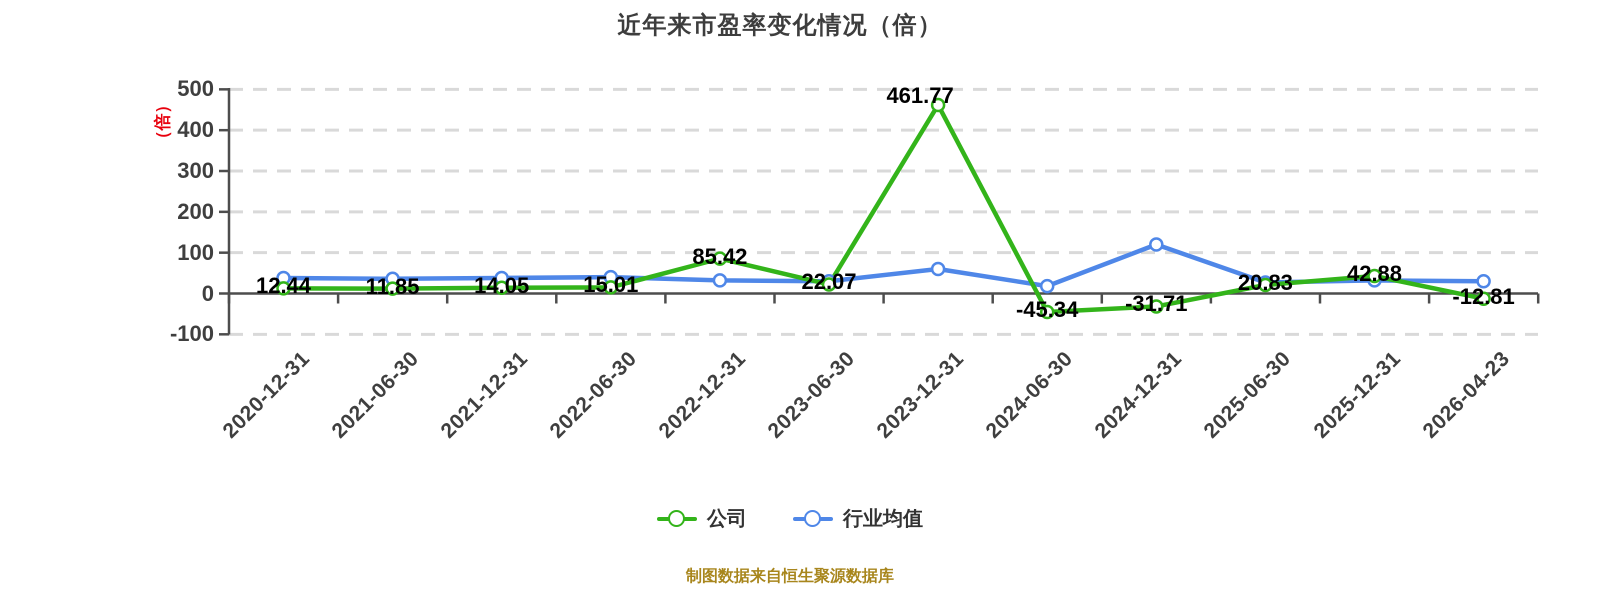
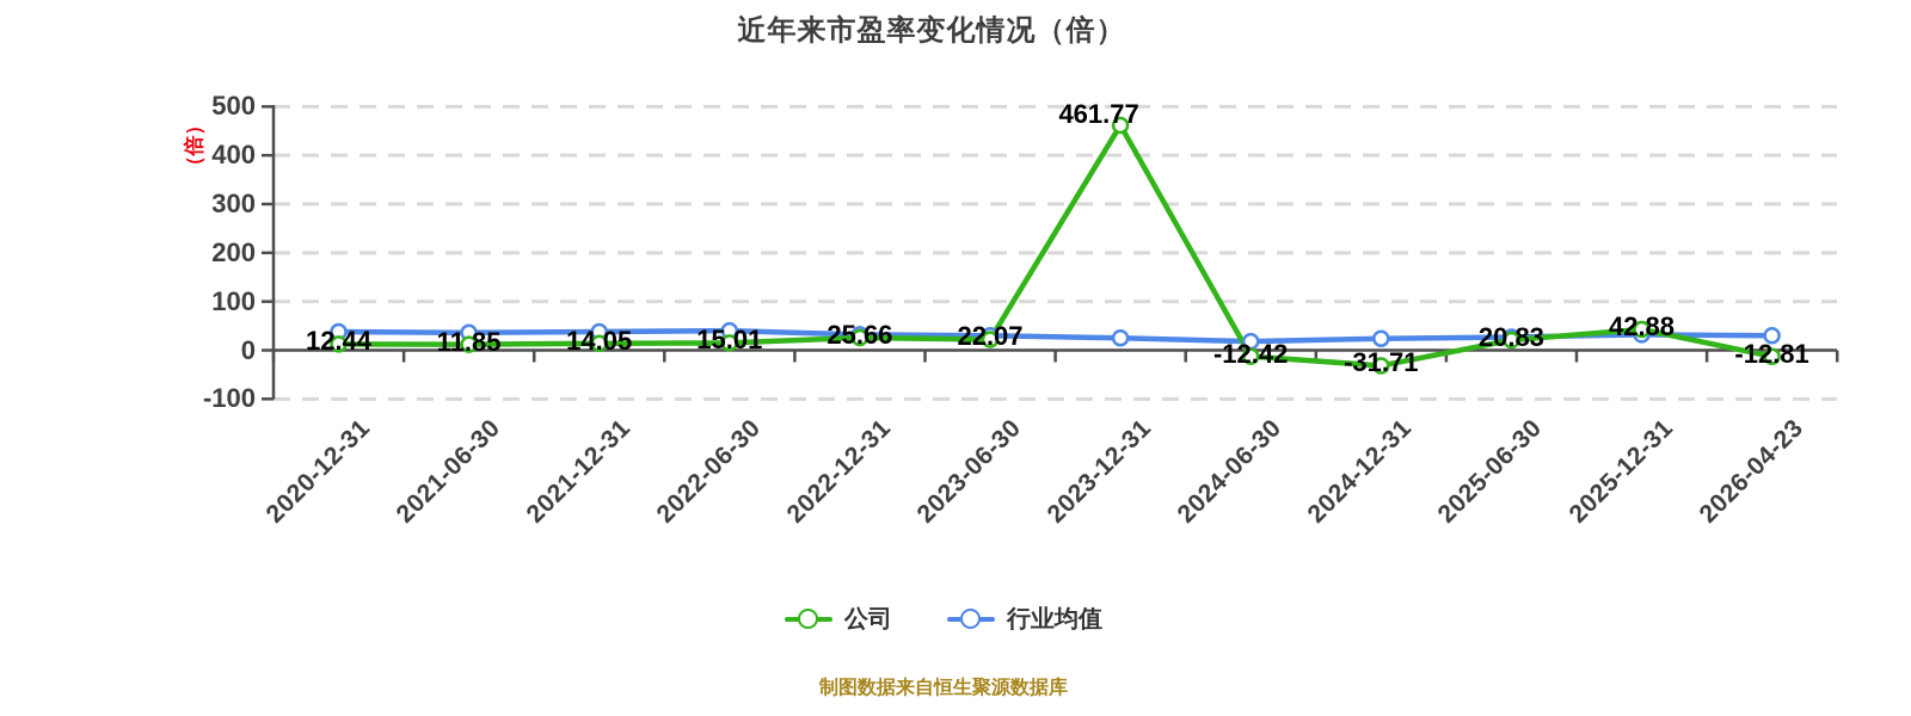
公司/2022-12-31: 85.42 -> 25.66
行业均值/2023-12-31: 60 -> 20
公司/2024-06-30: -45.34 -> -12.42
行业均值/2024-12-31: 120 -> 20
